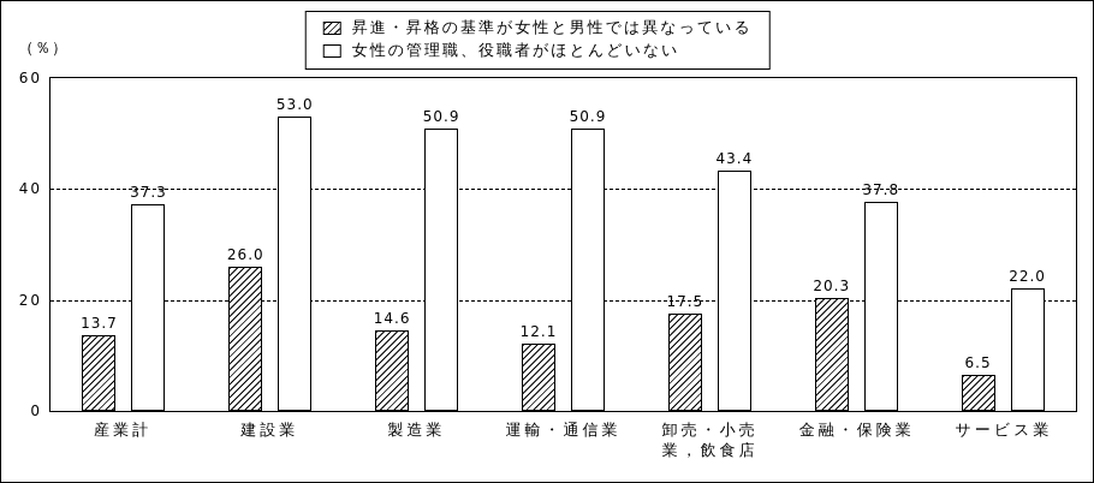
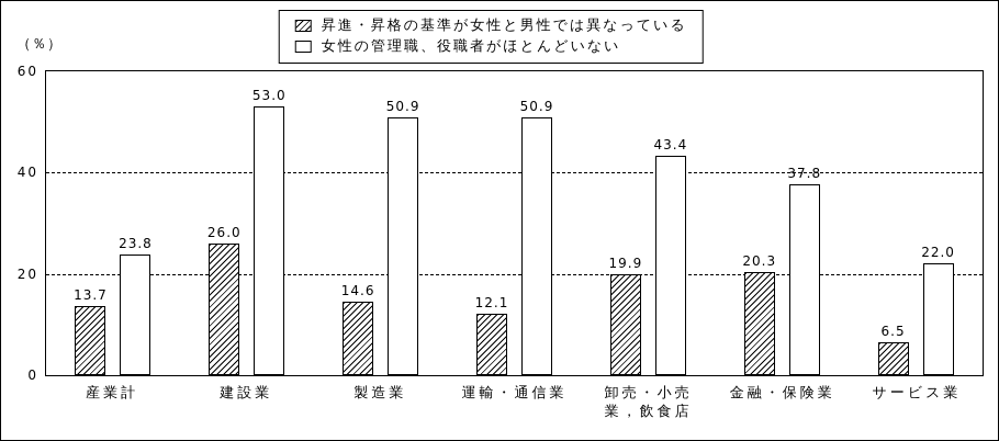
女性の管理職、役職者がほとんどいない/産業計: 37.3 -> 23.8
昇進・昇格の基準が女性と男性では異なっている/卸売・小売 業，飲食店: 17.5 -> 19.9
